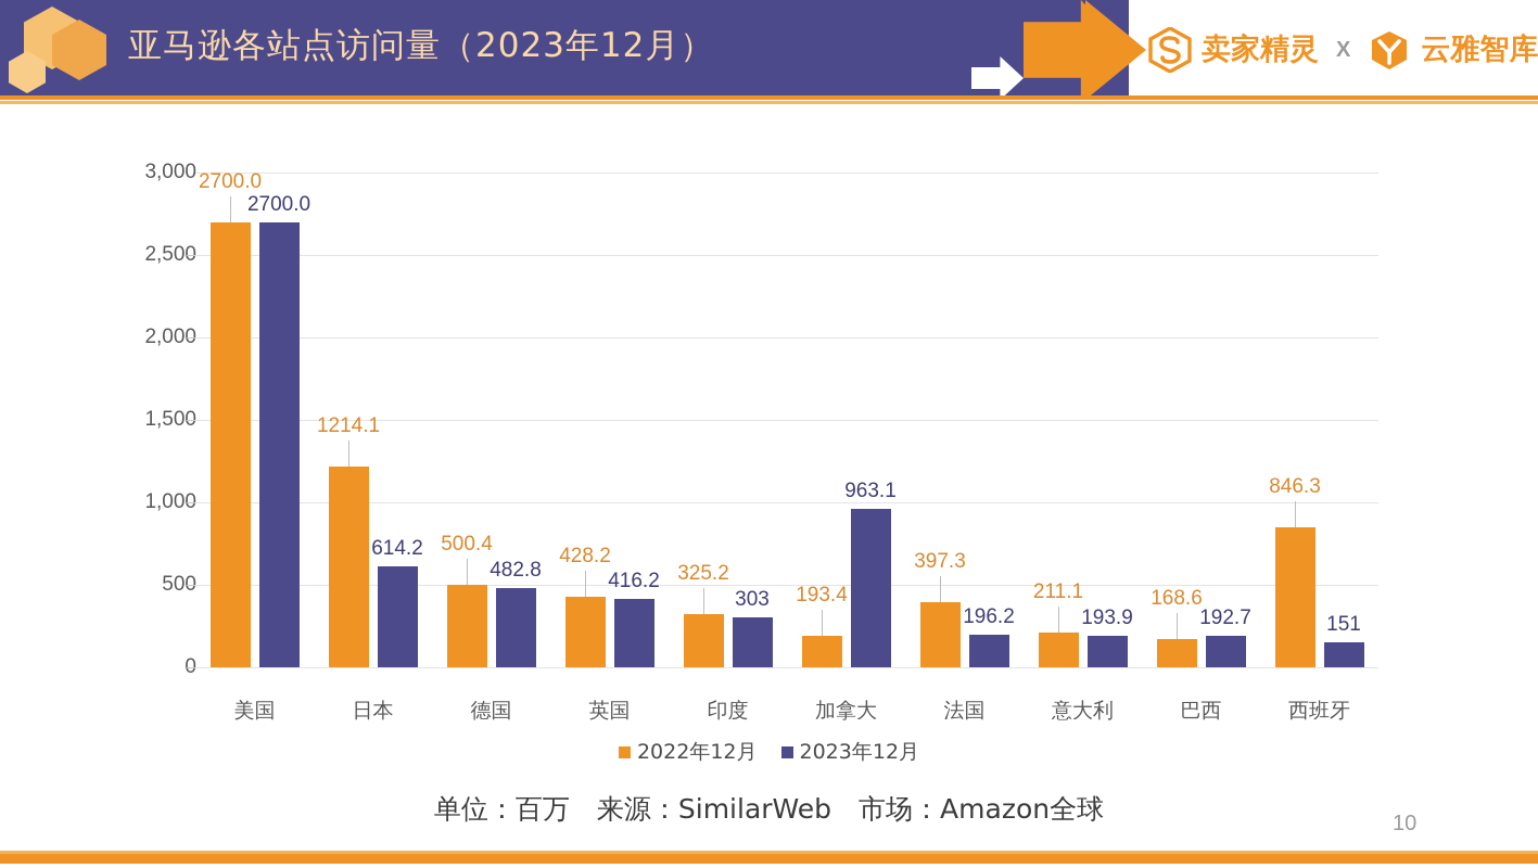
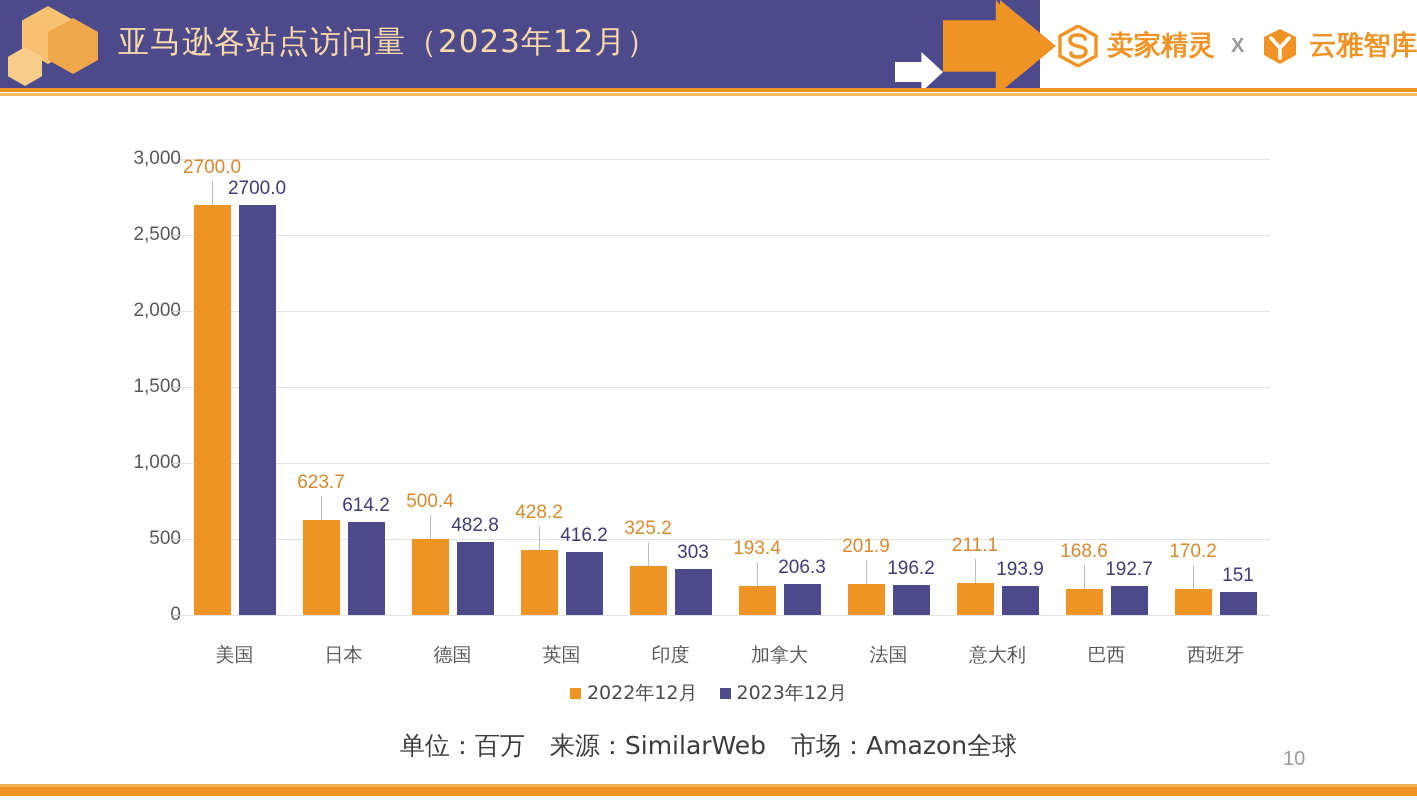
2022年12月/日本: 1214.1 -> 623.7
2023年12月/加拿大: 963.1 -> 206.3
2022年12月/法国: 397.3 -> 201.9
2022年12月/西班牙: 846.3 -> 170.2
